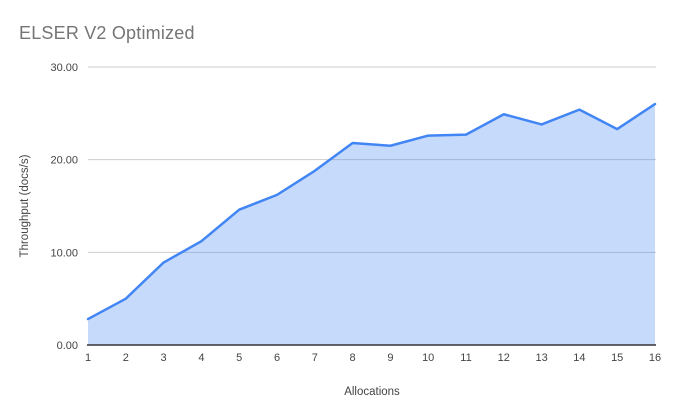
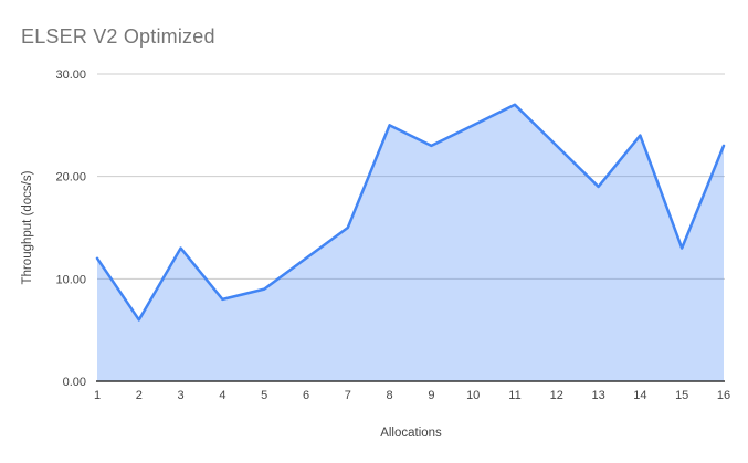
1: 3 -> 12
2: 5 -> 6
3: 9 -> 13
4: 11 -> 8
5: 15 -> 9
6: 16 -> 12
7: 19 -> 15
8: 22 -> 25
9: 22 -> 23
10: 23 -> 25
11: 23 -> 27
12: 25 -> 23
13: 24 -> 19
14: 25 -> 24
15: 23 -> 13
16: 26 -> 23
